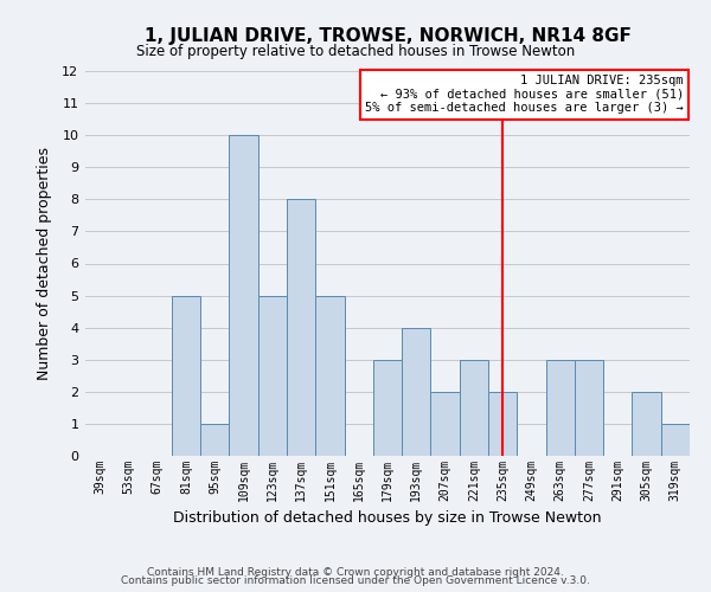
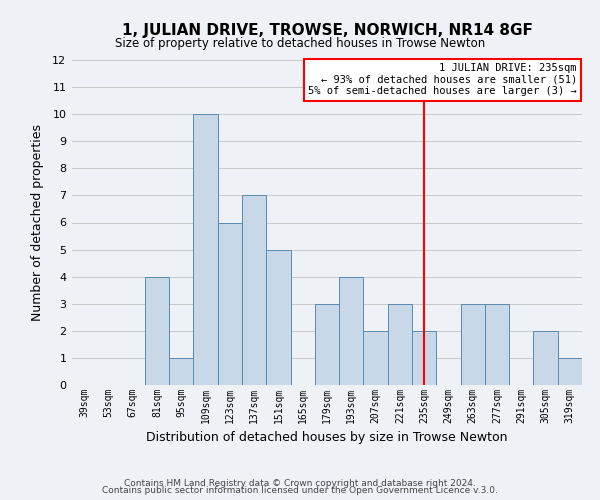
81sqm: 5 -> 4
123sqm: 5 -> 6
137sqm: 8 -> 7
